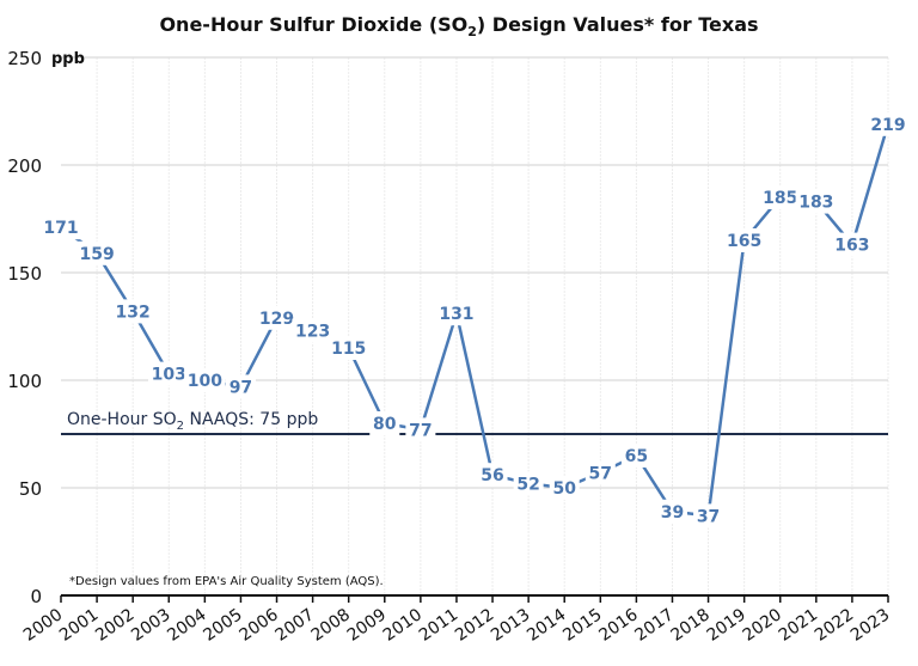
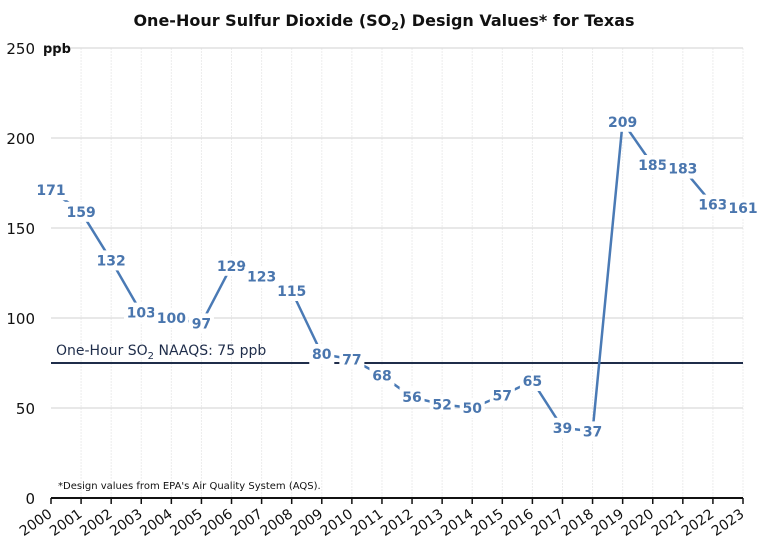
2011: 131 -> 68
2019: 165 -> 209
2023: 219 -> 161
